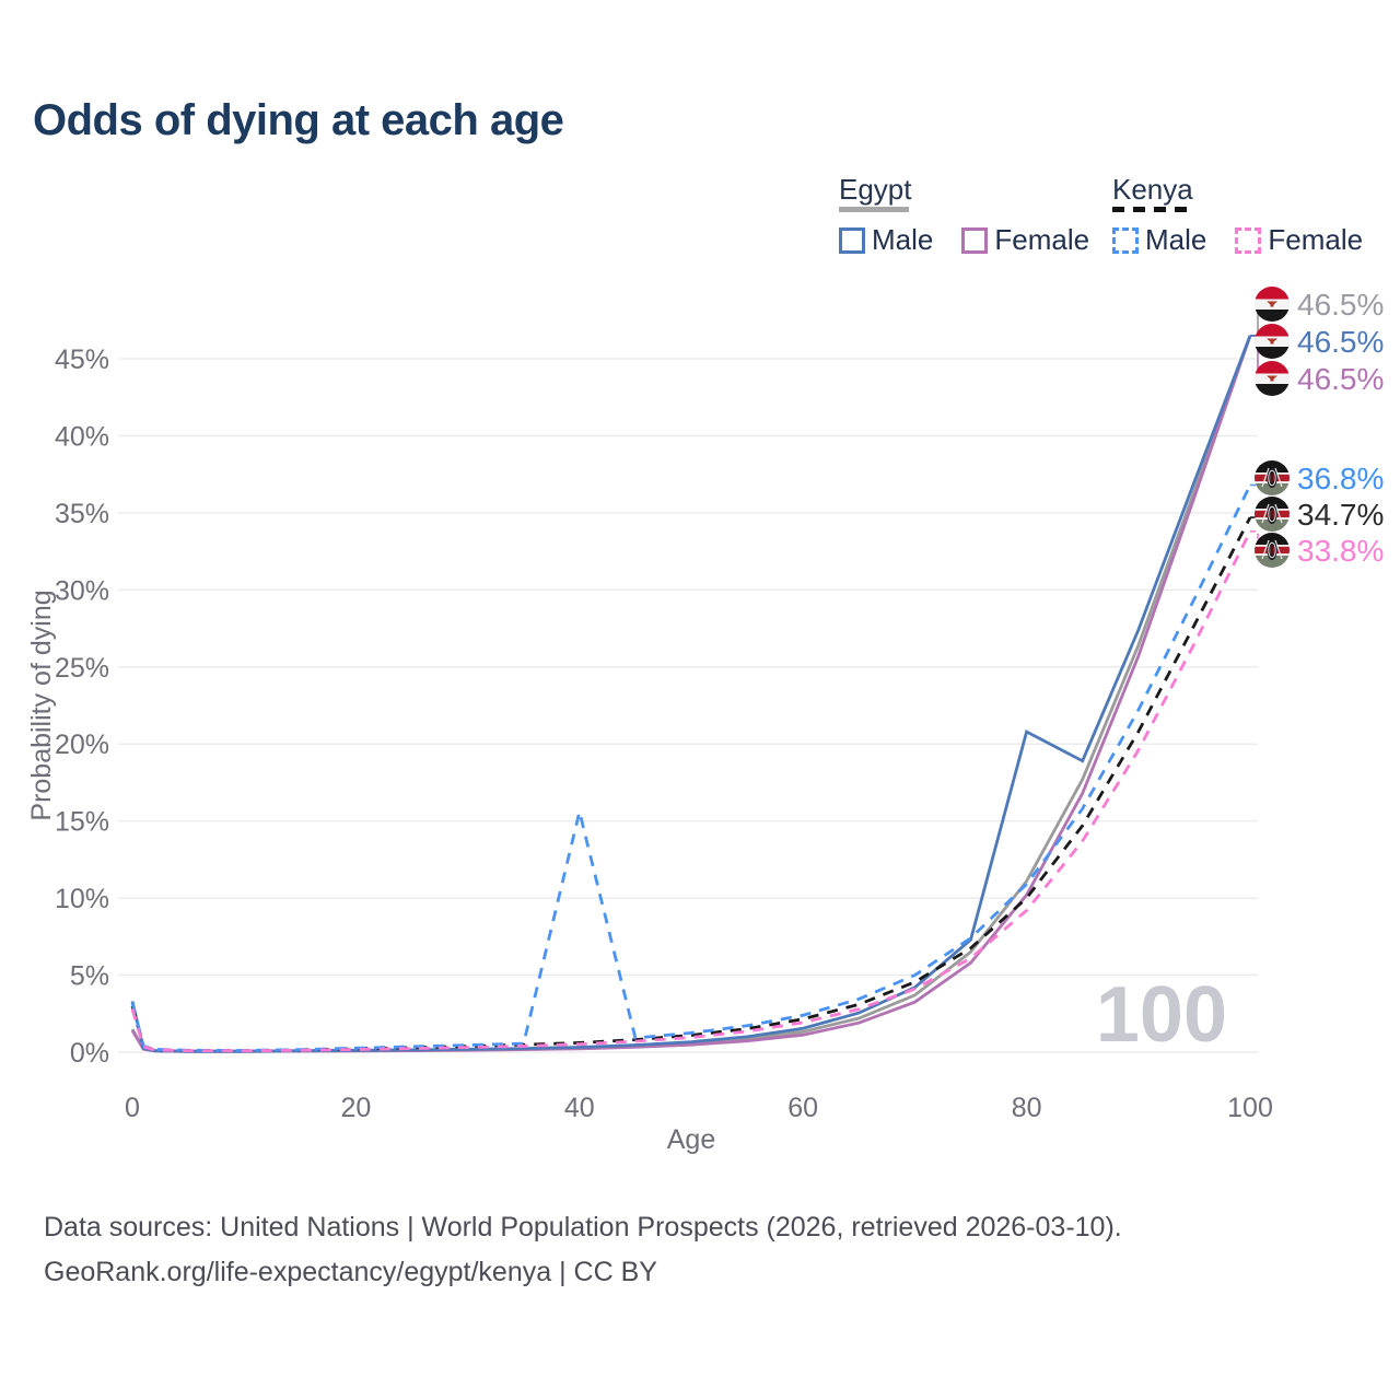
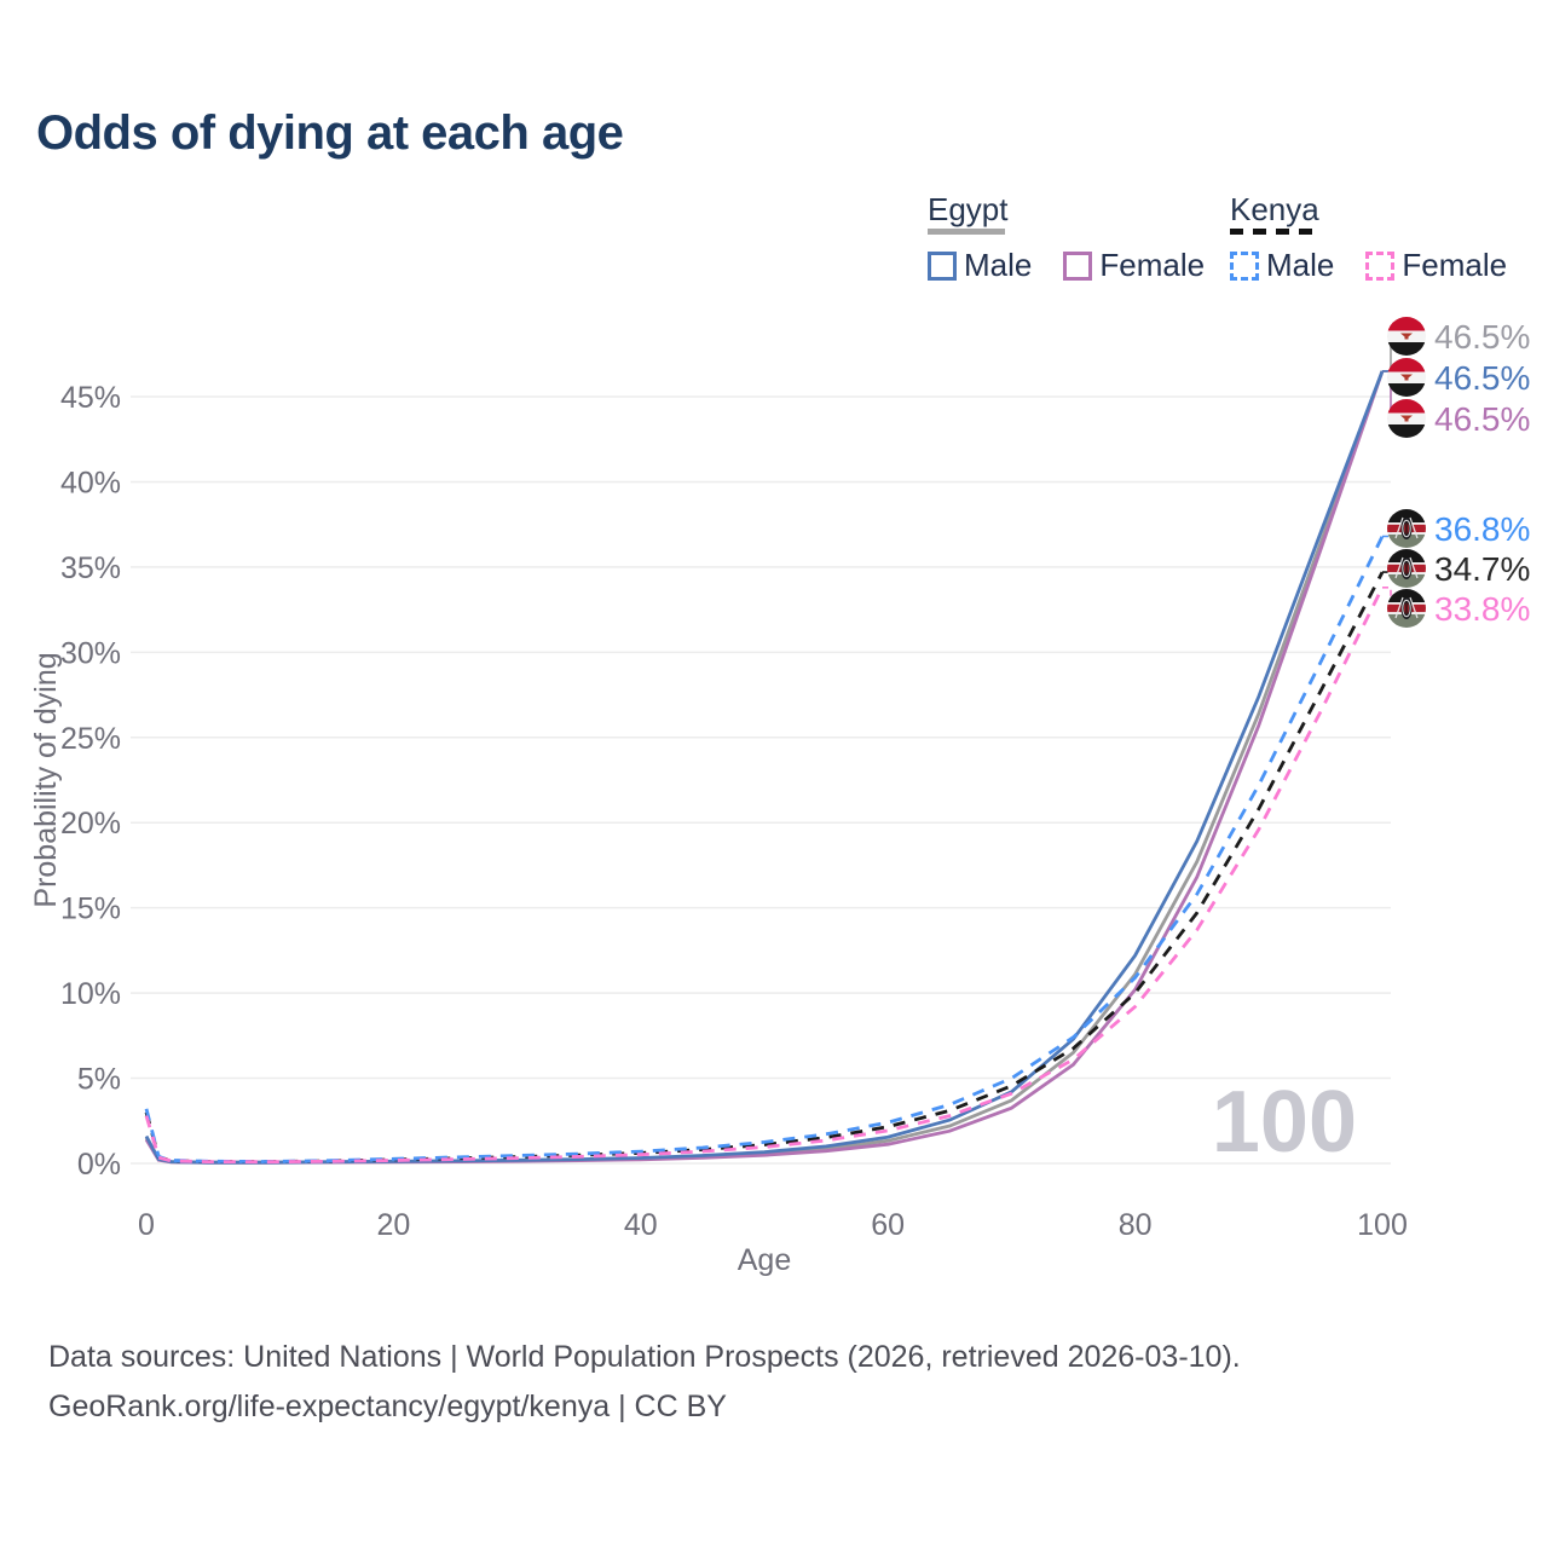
Egypt Male/0: 3.3% -> 1.6%
Kenya Male/40: 15.6% -> 0.7%
Egypt Male/80: 20.8% -> 12.2%
